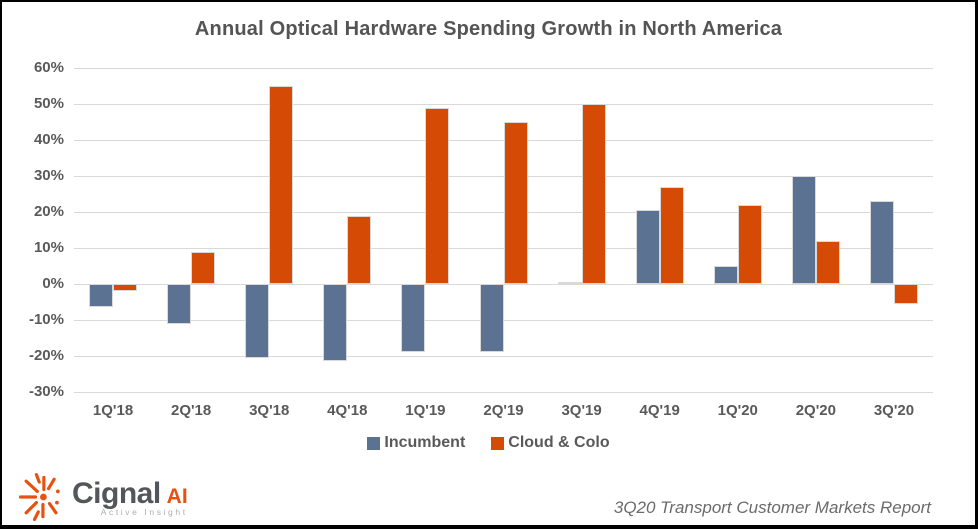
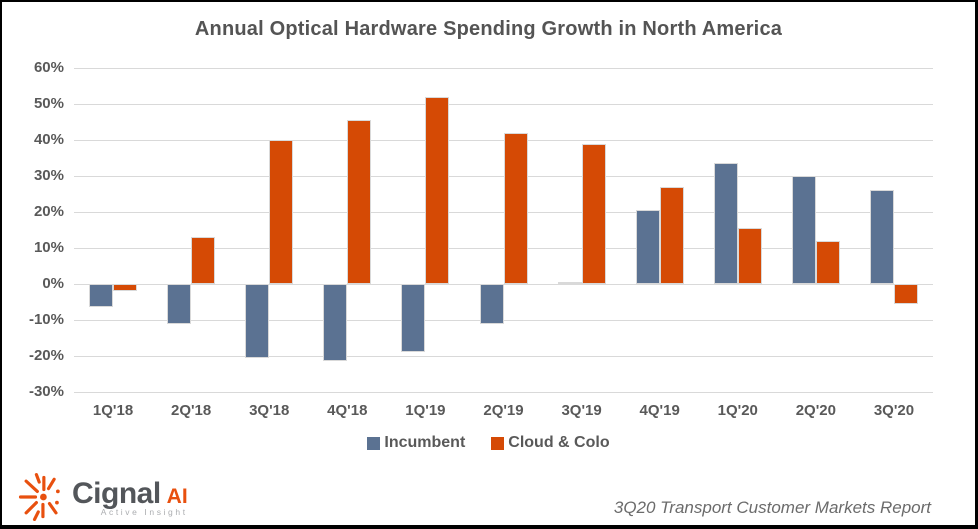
Cloud & Colo/2Q'18: 9% -> 13%
Cloud & Colo/3Q'18: 55% -> 40%
Cloud & Colo/4Q'18: 19% -> 46%
Cloud & Colo/1Q'19: 49% -> 52%
Incumbent/2Q'19: -19% -> -11%
Cloud & Colo/2Q'19: 45% -> 42%
Cloud & Colo/3Q'19: 50% -> 39%
Incumbent/1Q'20: 5% -> 34%
Cloud & Colo/1Q'20: 22% -> 16%
Incumbent/3Q'20: 23% -> 26%
